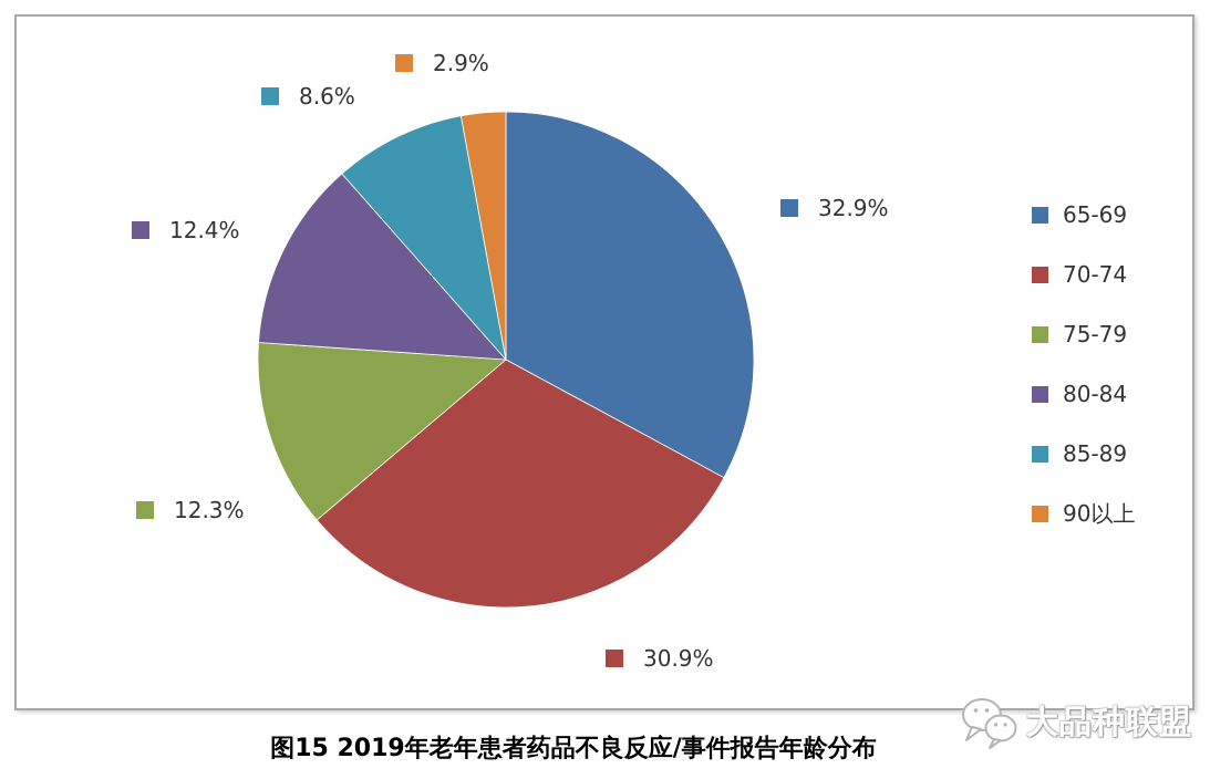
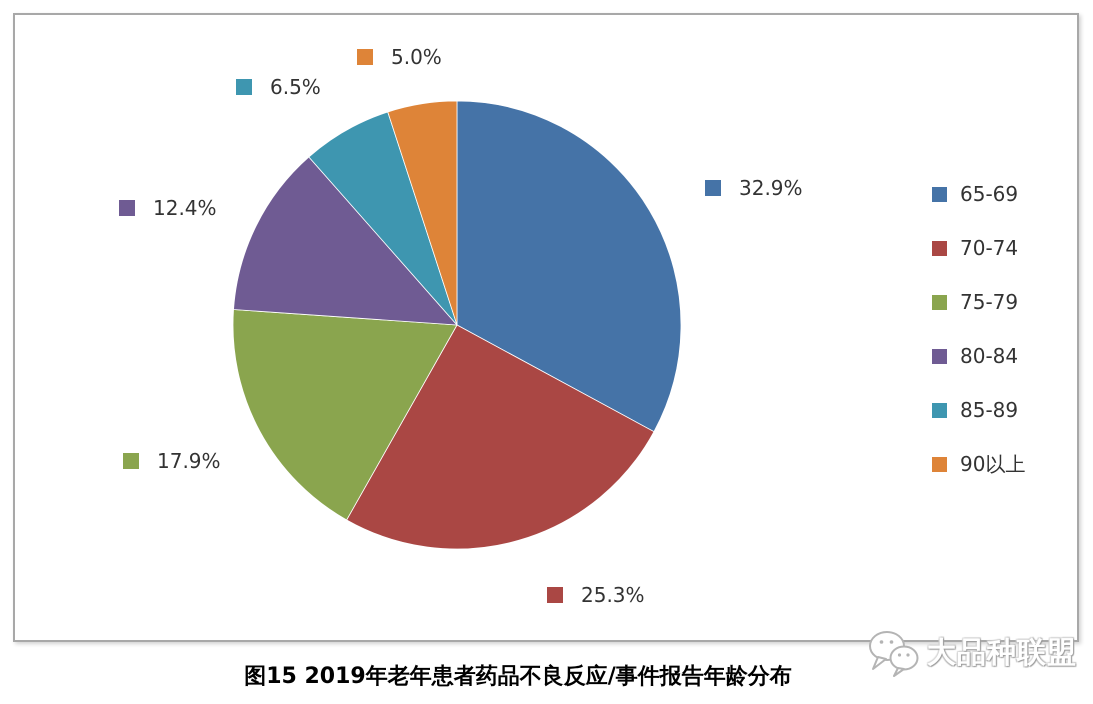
70-74: 30.9% -> 25.3%
75-79: 12.3% -> 17.9%
85-89: 8.6% -> 6.5%
90以上: 2.9% -> 5.0%
